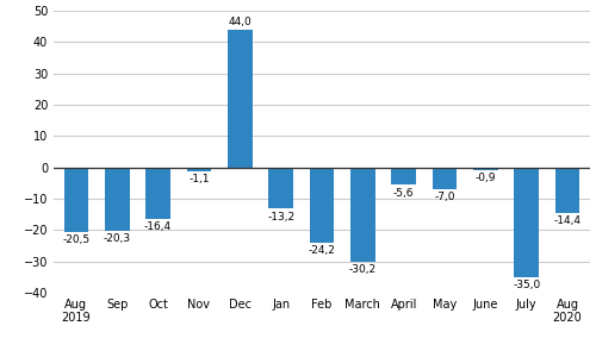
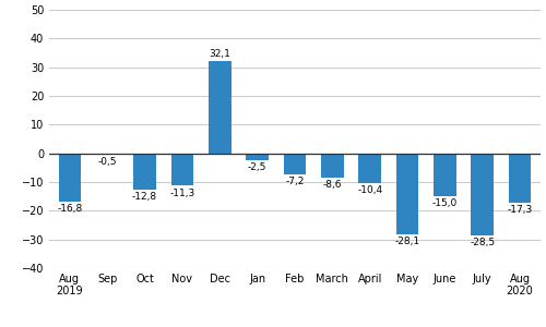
Aug 2019: -20,5 -> -16,8
Sep: -20,3 -> -0,5
Oct: -16,4 -> -12,8
Nov: -1,1 -> -11,3
Dec: 44,0 -> 32,1
Jan: -13,2 -> -2,5
Feb: -24,2 -> -7,2
March: -30,2 -> -8,6
April: -5,6 -> -10,4
May: -7,0 -> -28,1
June: -0,9 -> -15,0
July: -35,0 -> -28,5
Aug 2020: -14,4 -> -17,3
